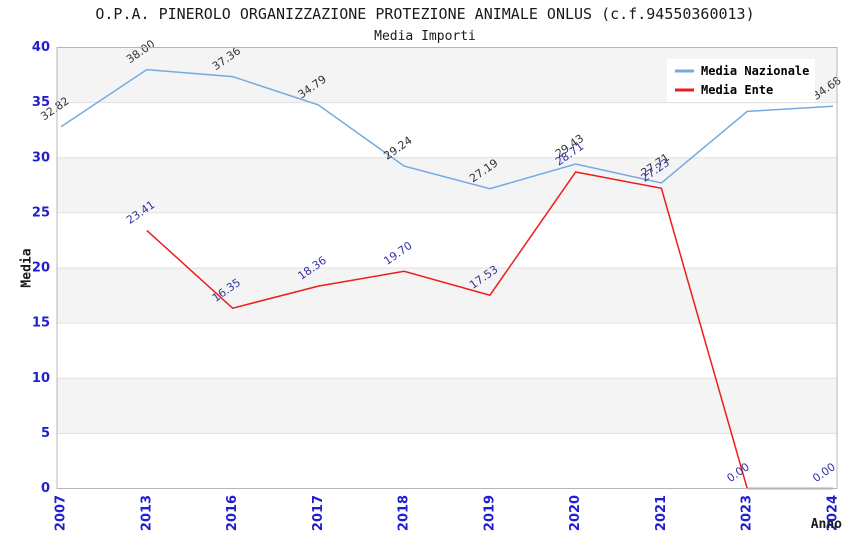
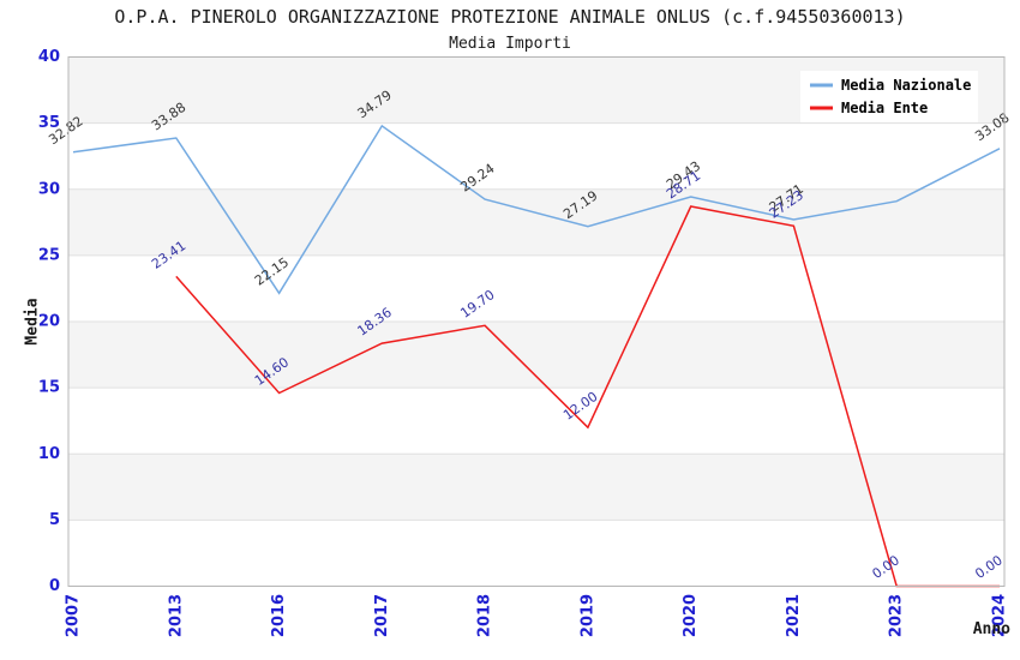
Media Nazionale/2013: 38.00 -> 33.88
Media Nazionale/2016: 37.36 -> 22.15
Media Ente/2016: 16.35 -> 14.60
Media Ente/2019: 17.53 -> 12.00
Media Nazionale/2023: 34.2 -> 29.1
Media Nazionale/2024: 34.68 -> 33.08
